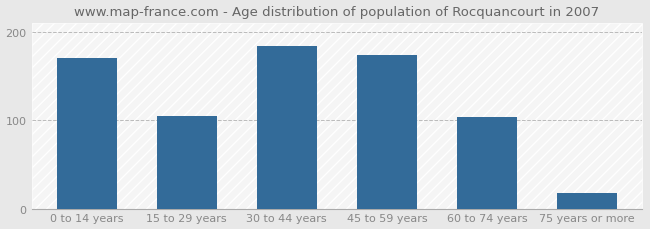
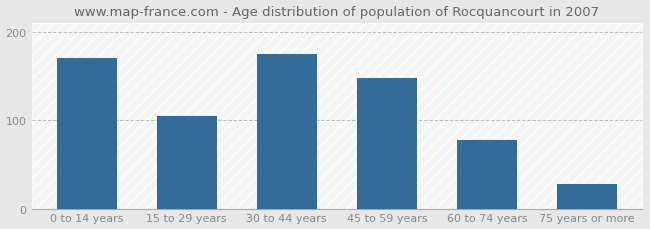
30 to 44 years: 184 -> 175
45 to 59 years: 174 -> 148
60 to 74 years: 104 -> 77
75 years or more: 18 -> 28
